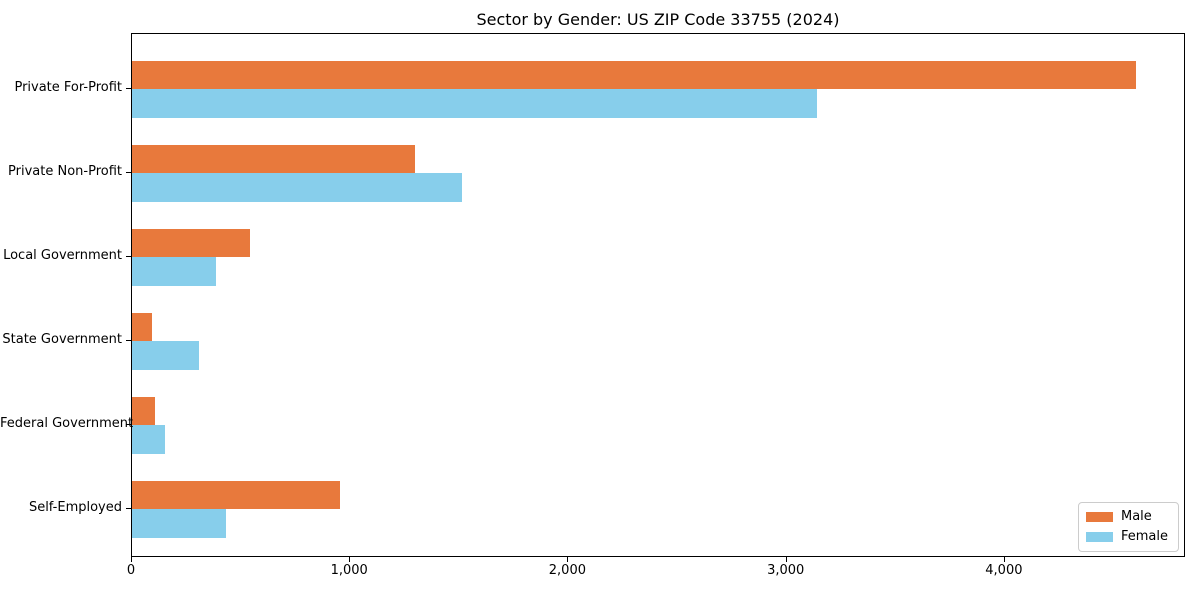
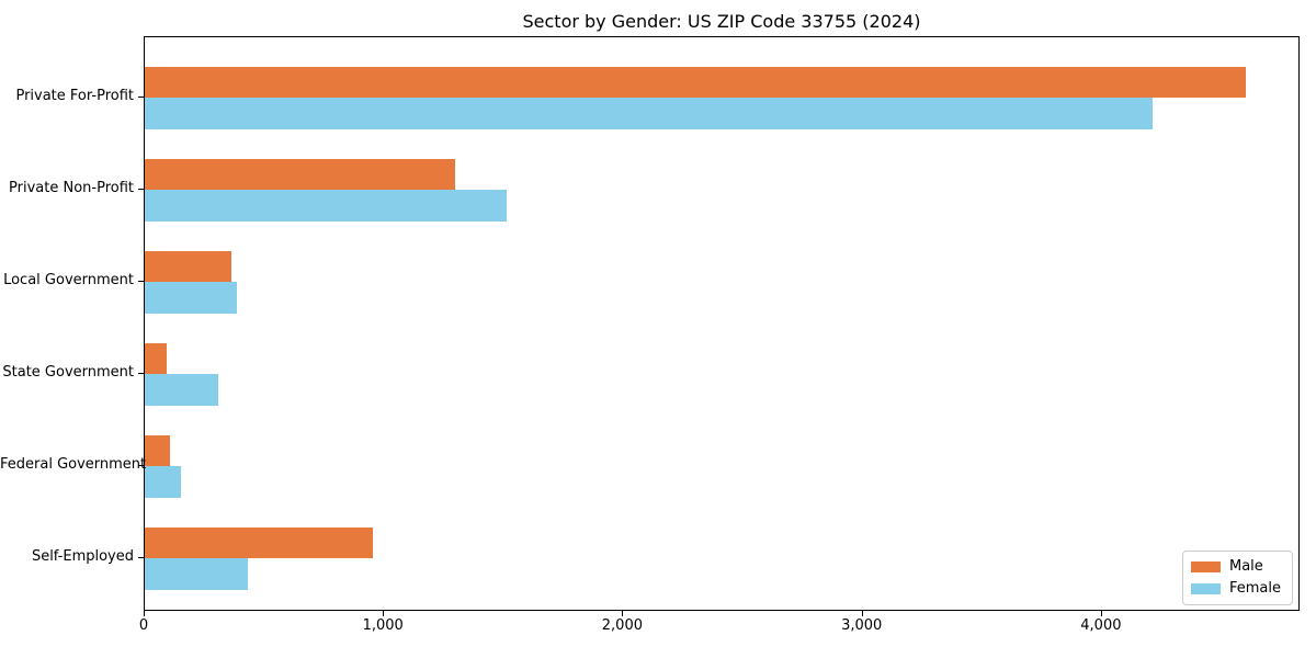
Female/Private For-Profit: 3140 -> 4210
Male/Local Government: 540 -> 360
